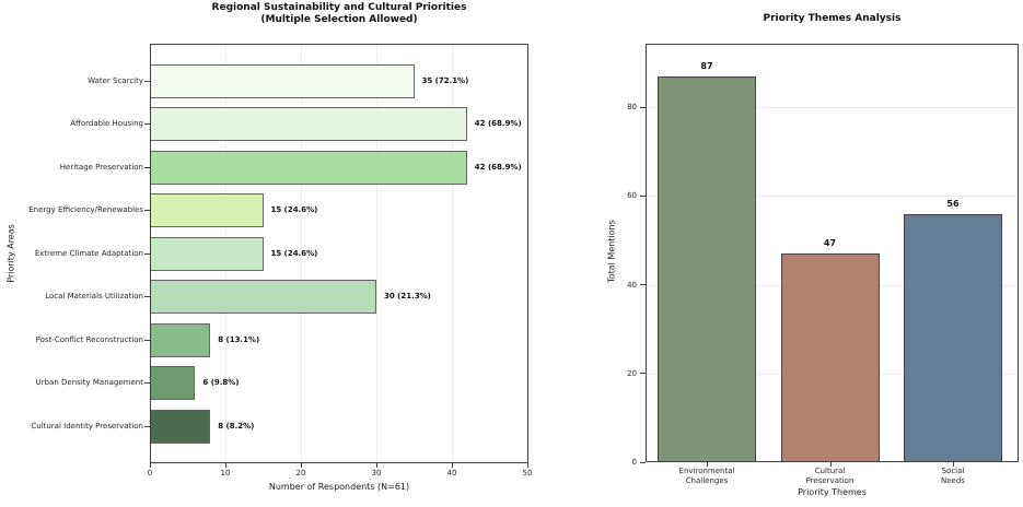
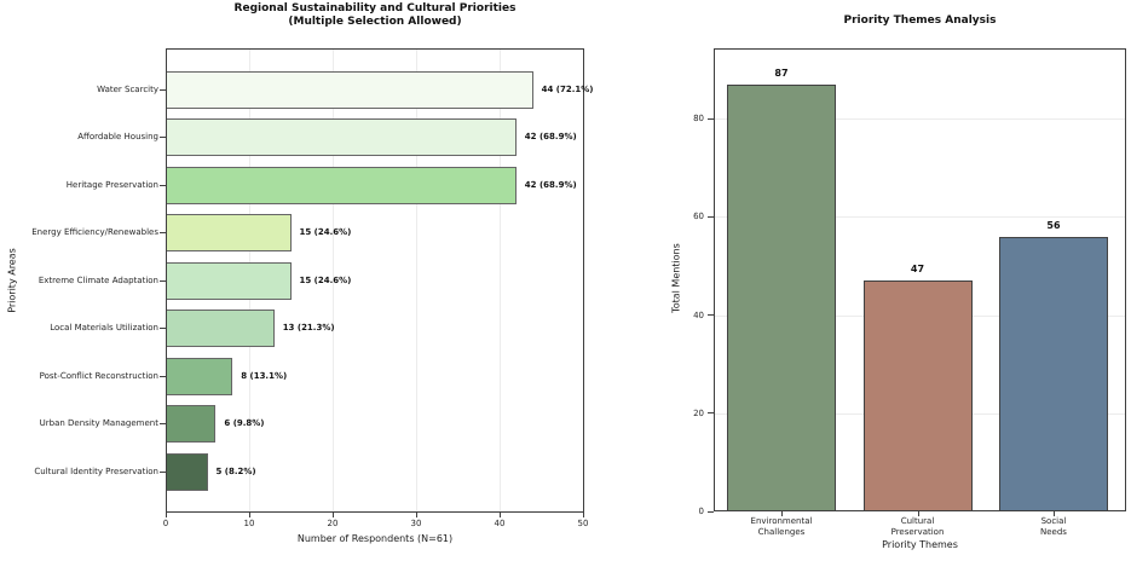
Regional Sustainability and Cultural Priorities/Water Scarcity: 35 -> 44
Regional Sustainability and Cultural Priorities/Local Materials Utilization: 30 -> 13
Regional Sustainability and Cultural Priorities/Cultural Identity Preservation: 8 -> 5
